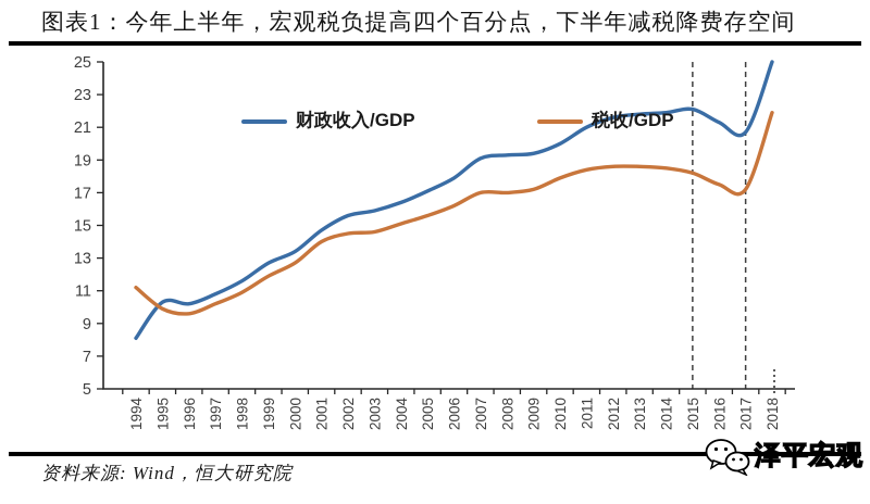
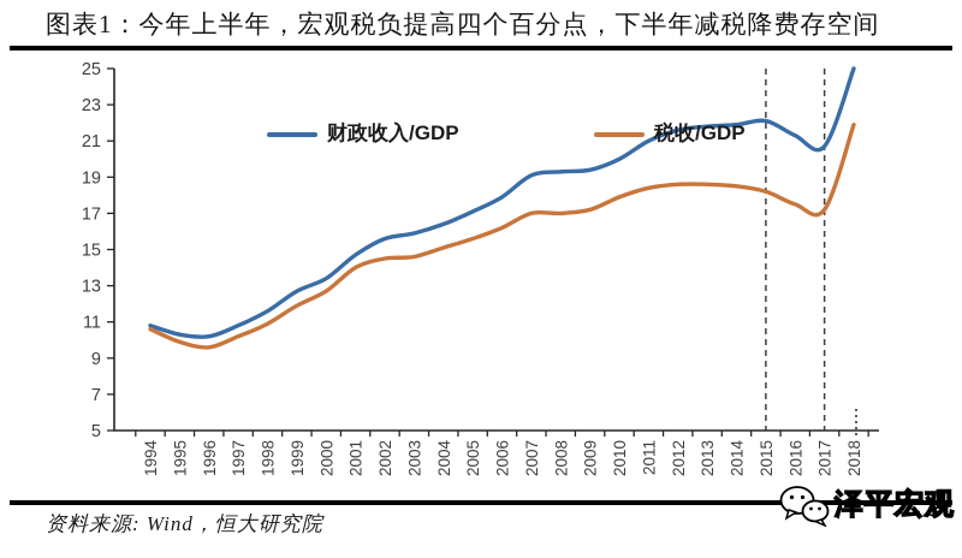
财政收入/GDP/1994: 8.1 -> 10.8
税收/GDP/1994: 11.2 -> 10.6
